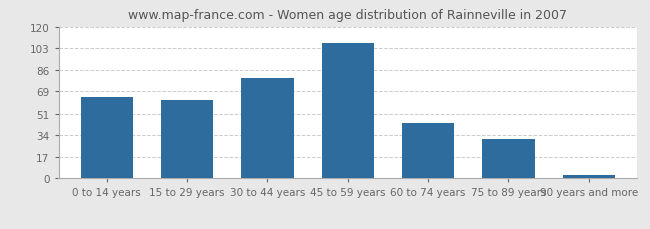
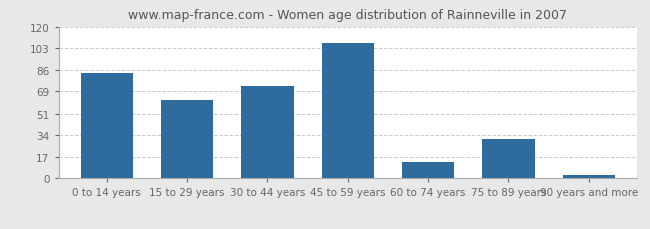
0 to 14 years: 64 -> 83
30 to 44 years: 79 -> 73
60 to 74 years: 44 -> 13
